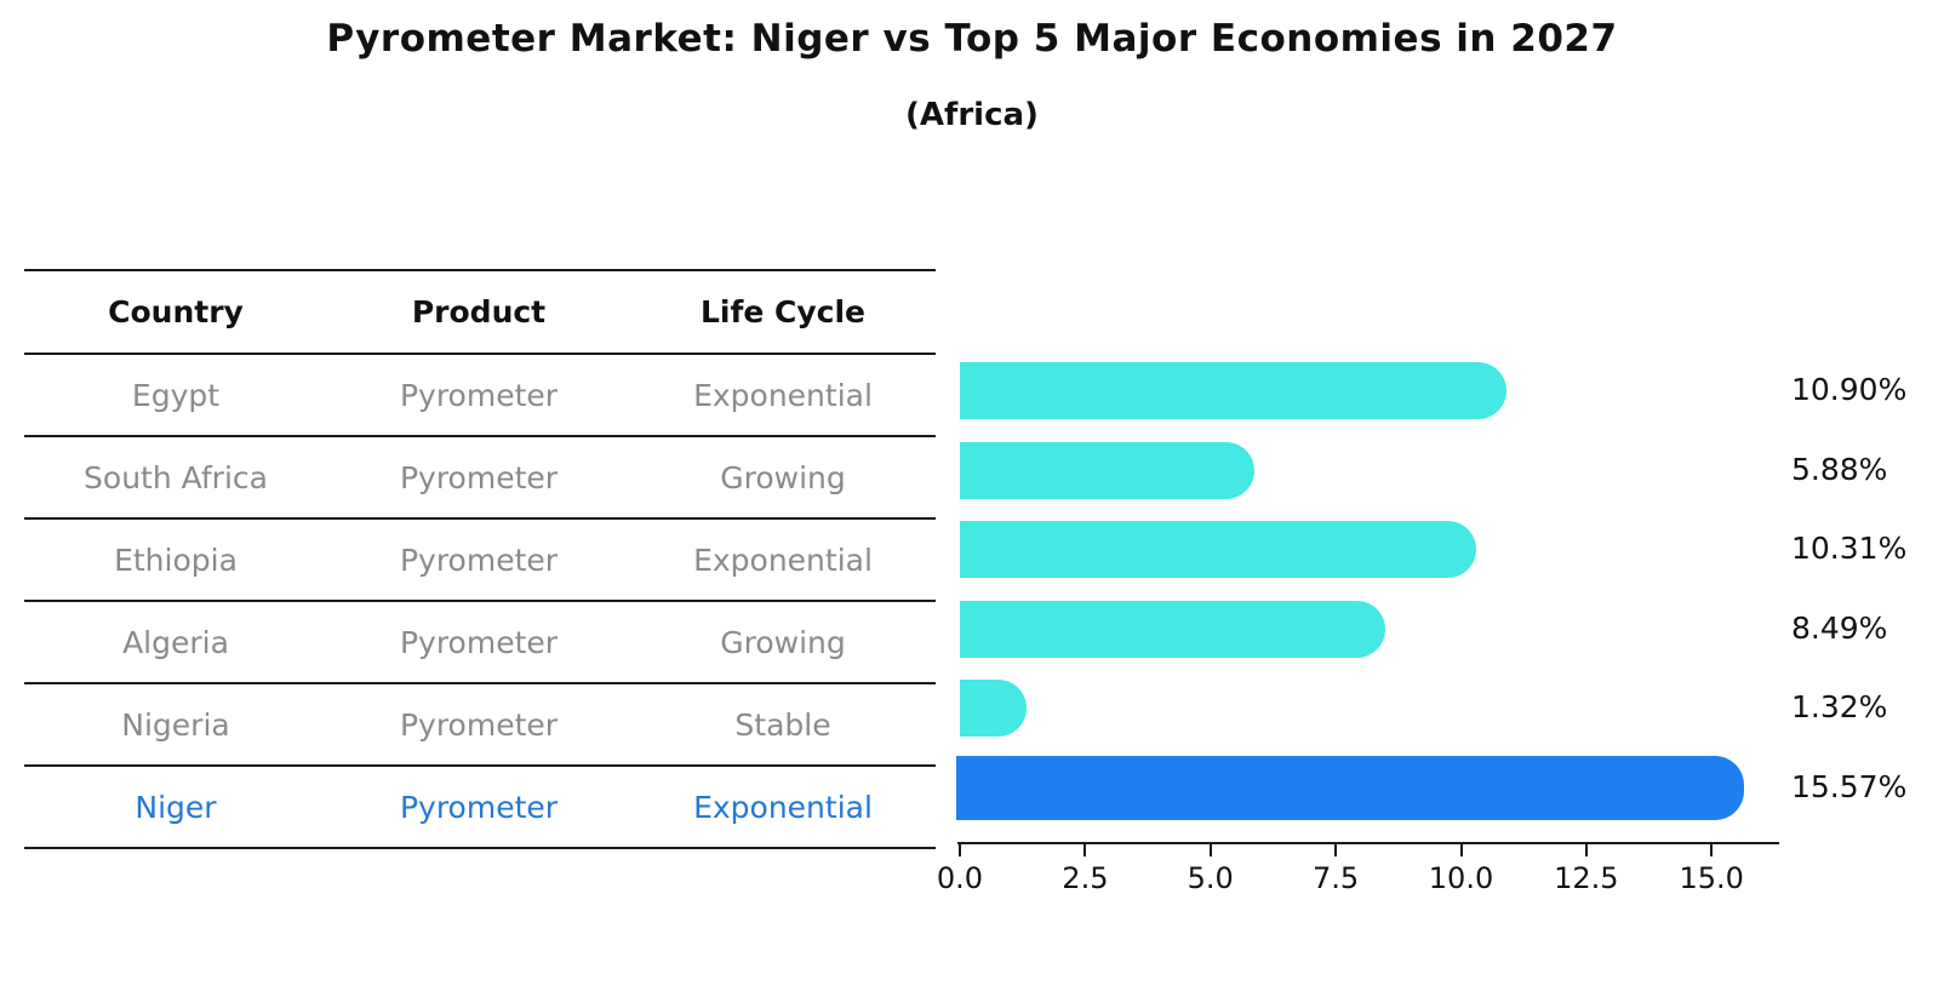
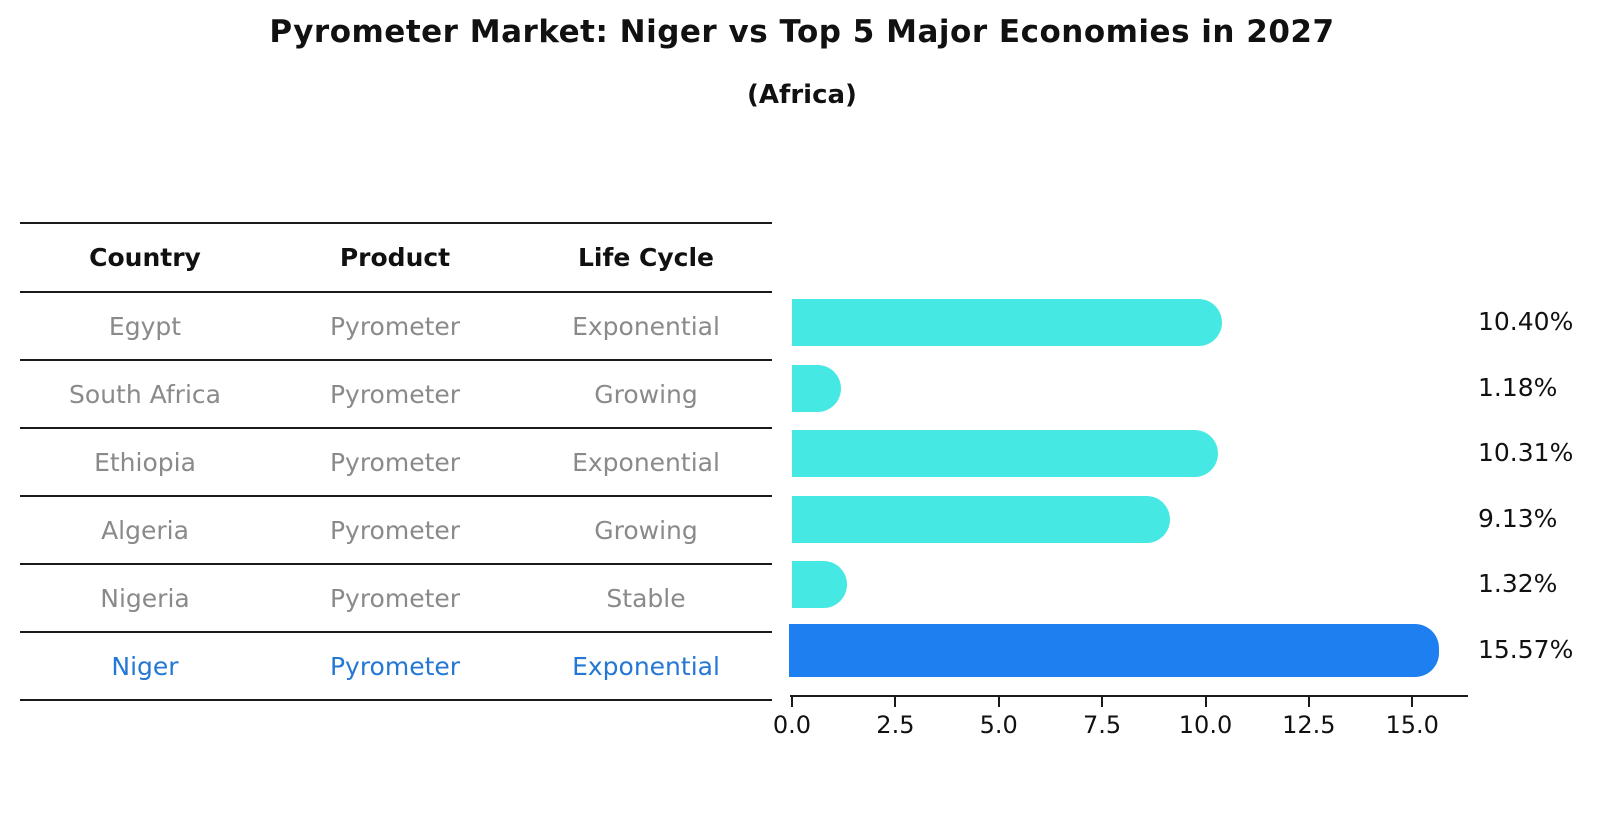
Egypt: 10.90% -> 10.40%
South Africa: 5.88% -> 1.18%
Algeria: 8.49% -> 9.13%
